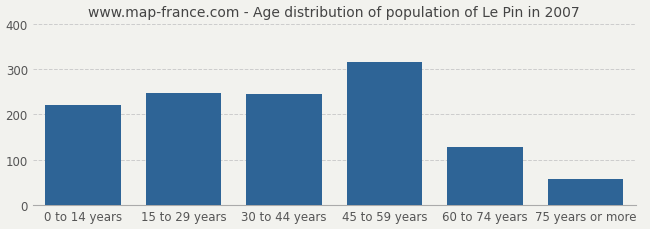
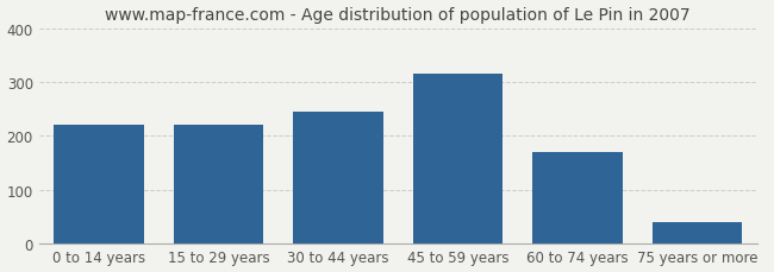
15 to 29 years: 248 -> 220
60 to 74 years: 127 -> 170
75 years or more: 57 -> 40
